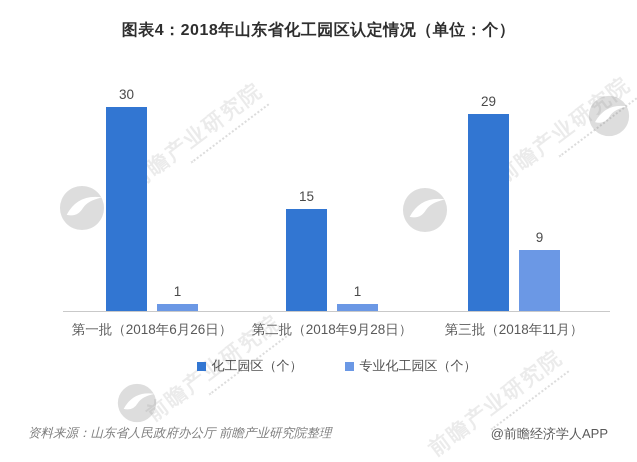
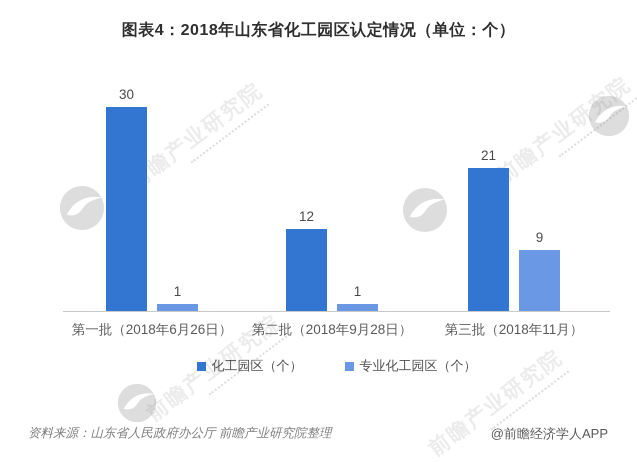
化工园区（个）/第二批（2018年9月28日）: 15 -> 12
化工园区（个）/第三批（2018年11月）: 29 -> 21
